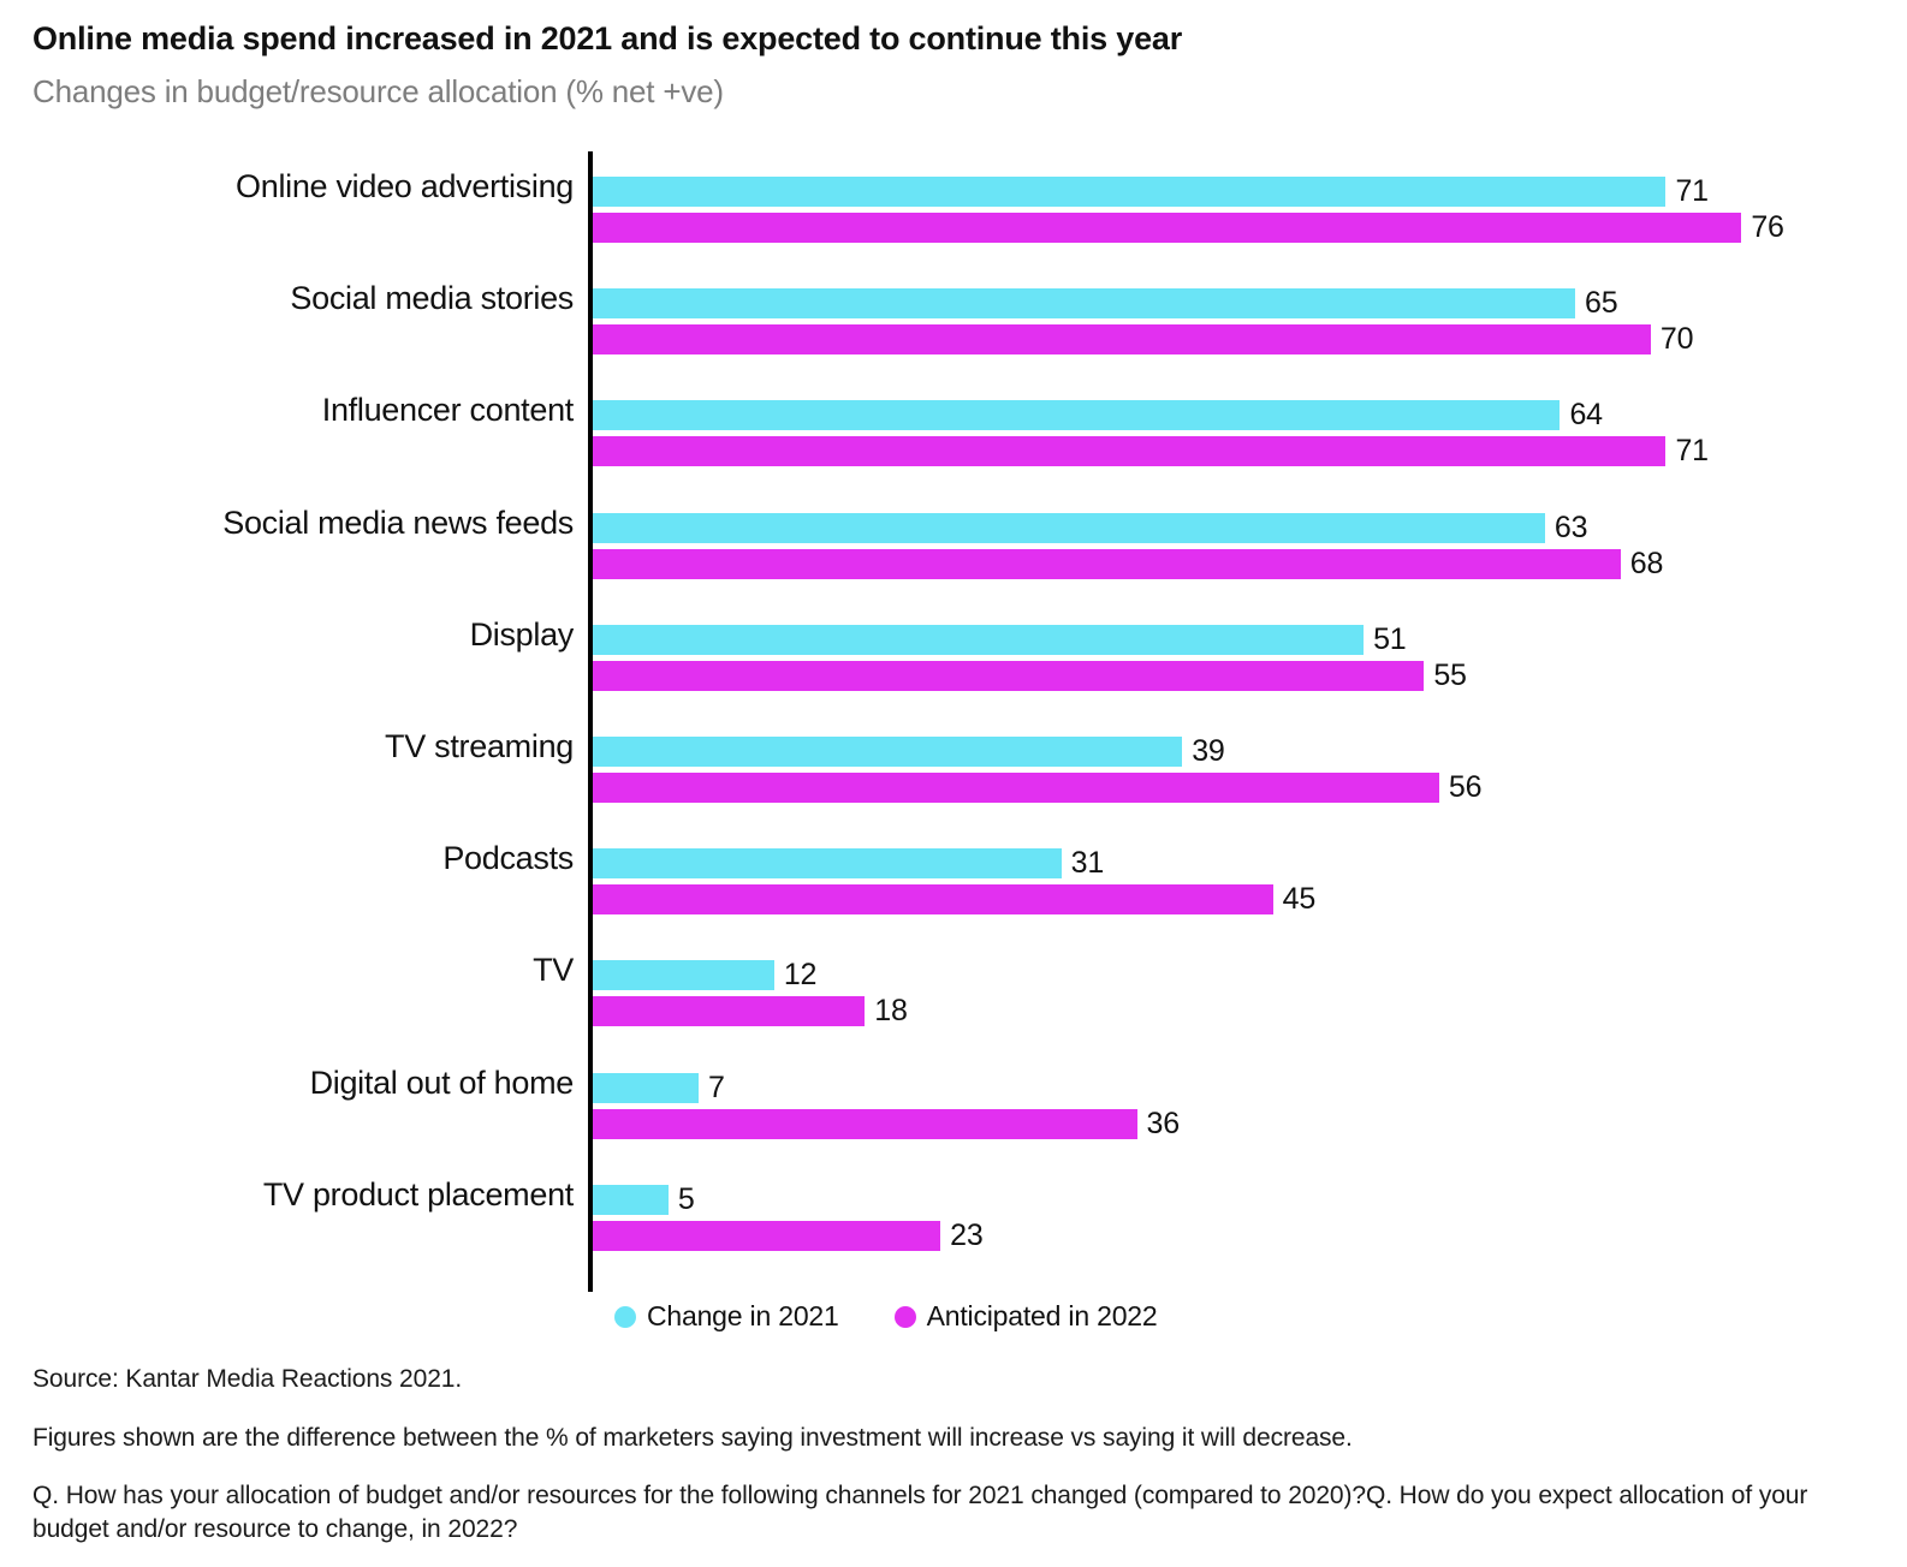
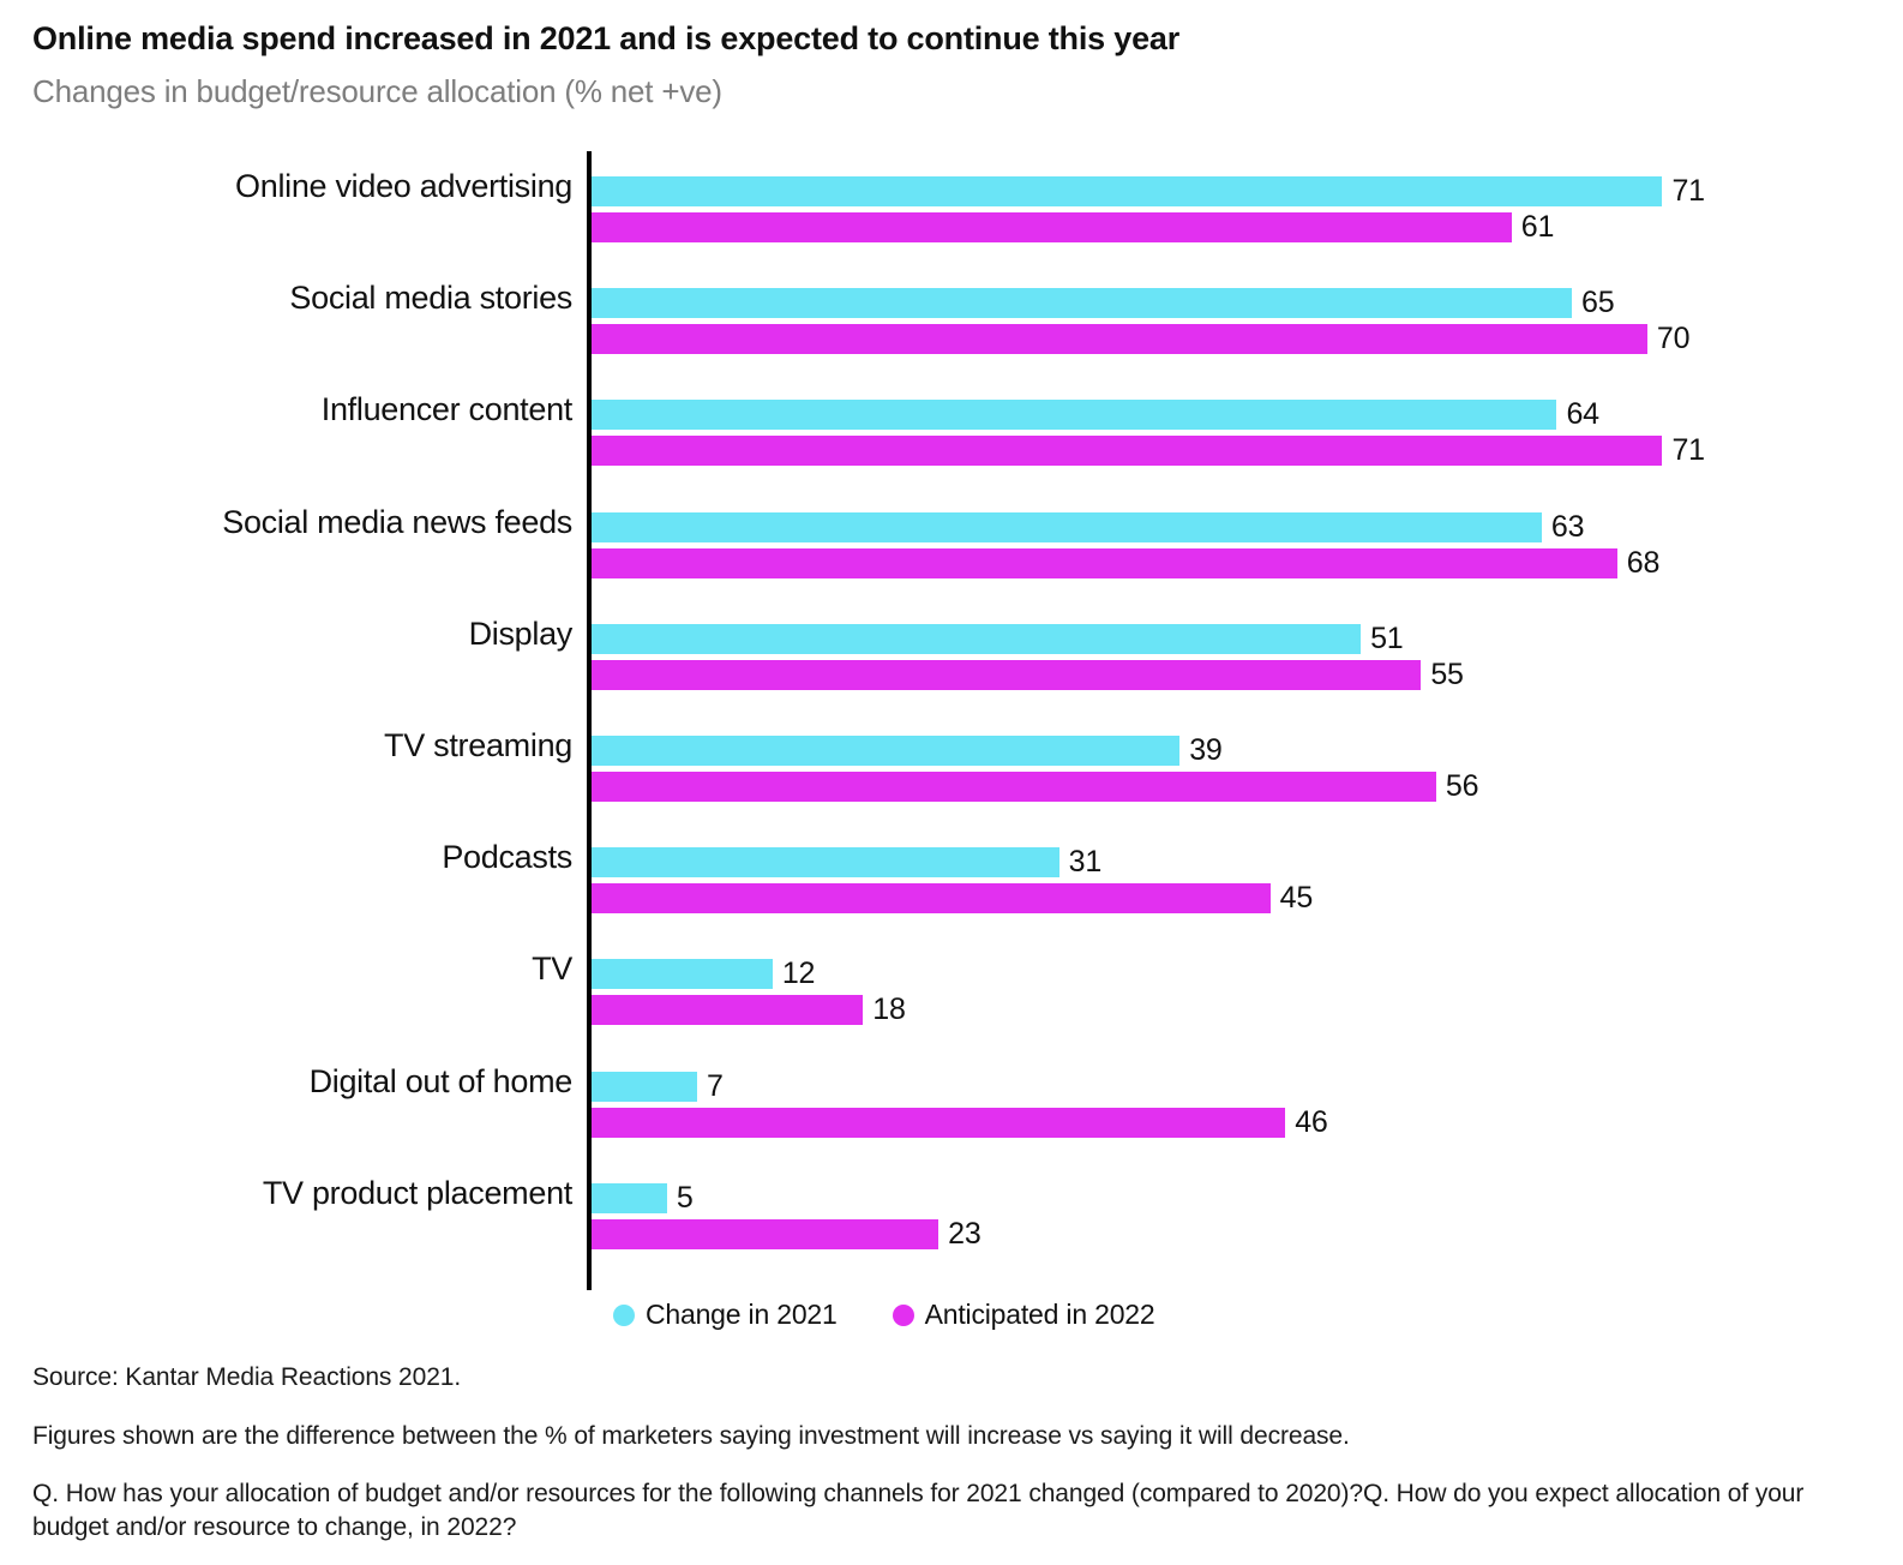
Anticipated in 2022/Online video advertising: 76 -> 61
Anticipated in 2022/Digital out of home: 36 -> 46
